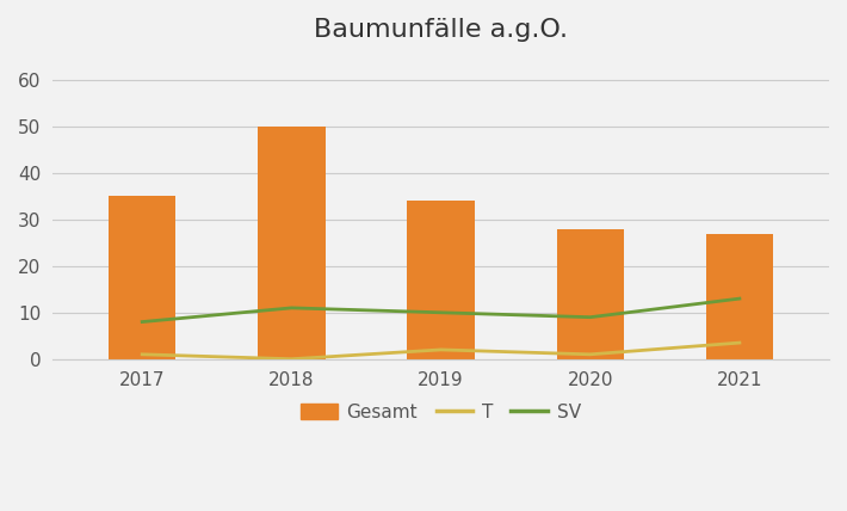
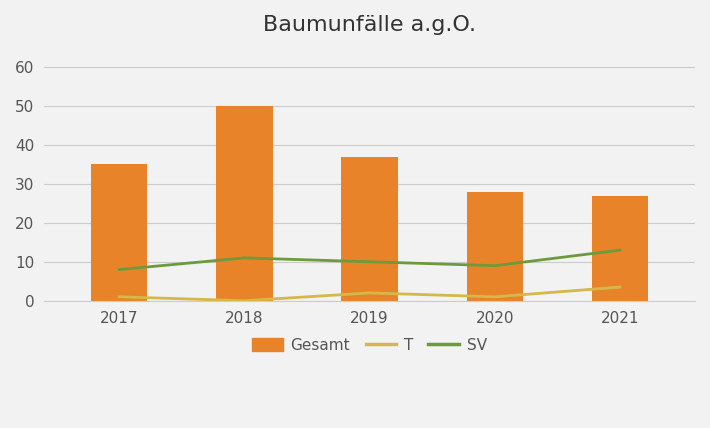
Gesamt/2019: 34 -> 37
